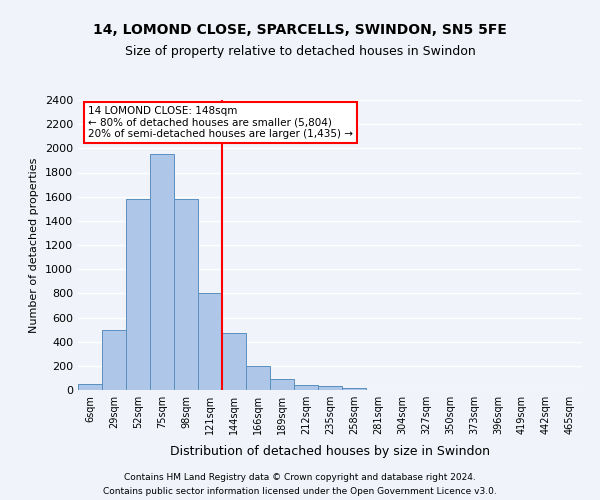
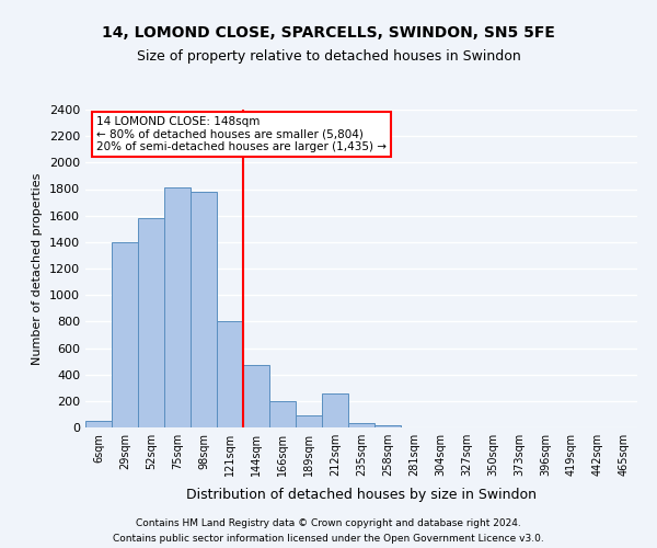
29sqm: 500 -> 1400
75sqm: 1950 -> 1810
98sqm: 1580 -> 1780
212sqm: 40 -> 260
